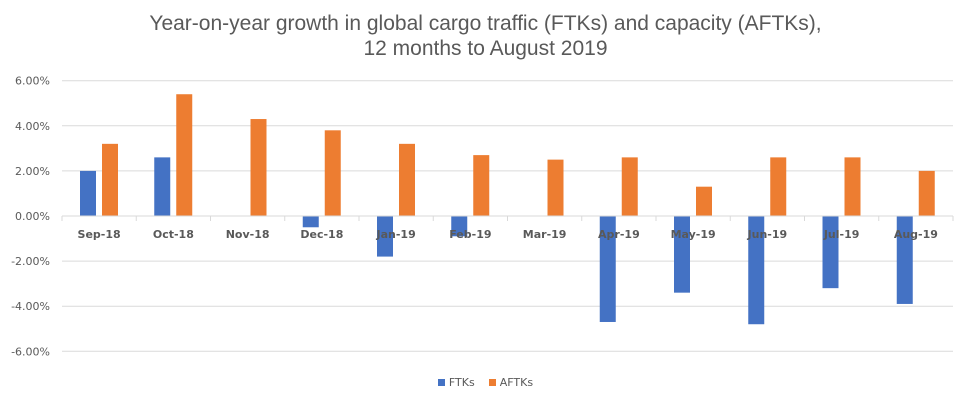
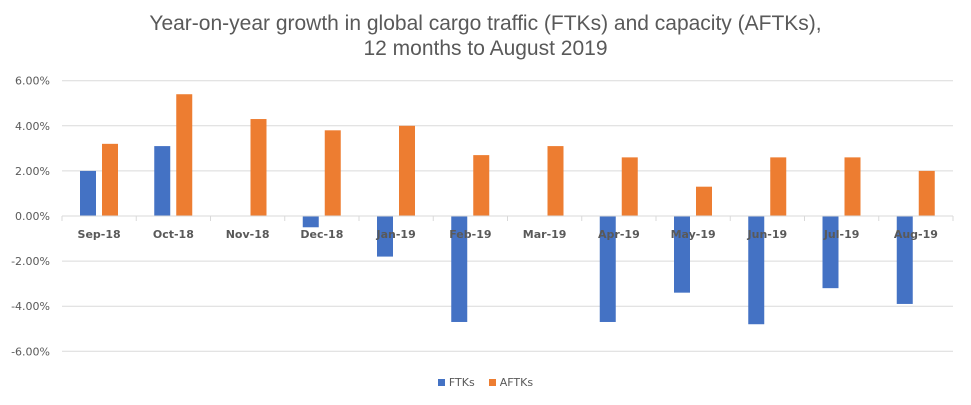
FTKs/Oct-18: 2.6% -> 3.1%
AFTKs/Jan-19: 3.2% -> 4.0%
FTKs/Feb-19: -0.9% -> -4.7%
AFTKs/Mar-19: 2.5% -> 3.1%
